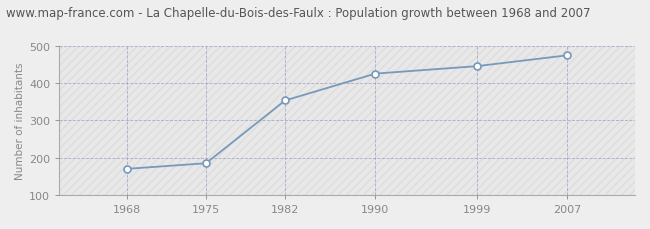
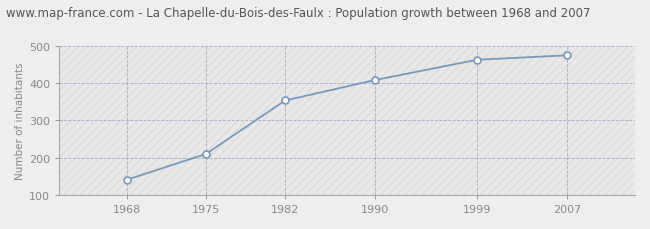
1968: 170 -> 141
1975: 185 -> 210
1990: 425 -> 408
1999: 445 -> 462
